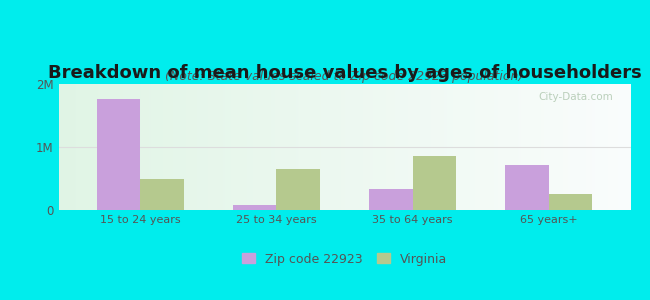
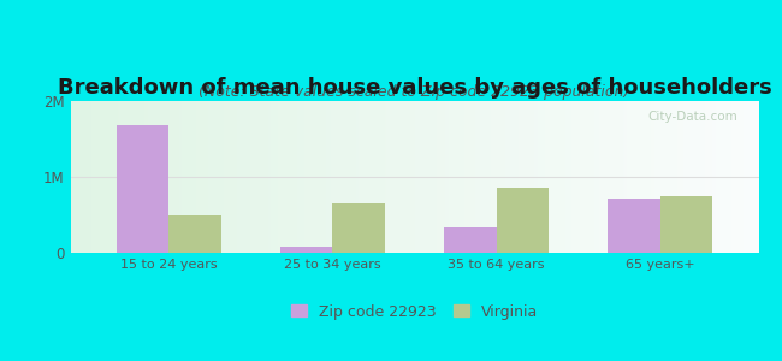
Zip code 22923/15 to 24 years: 1.76M -> 1.68M
Virginia/65 years+: 0.26M -> 0.75M
